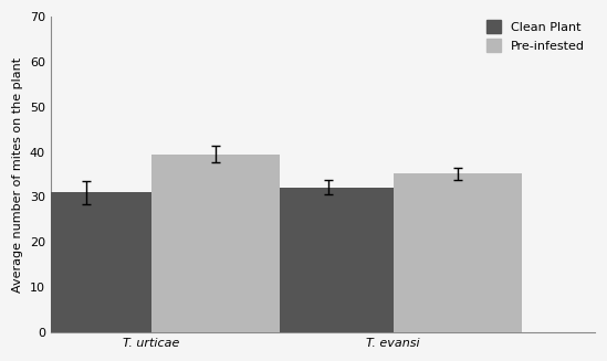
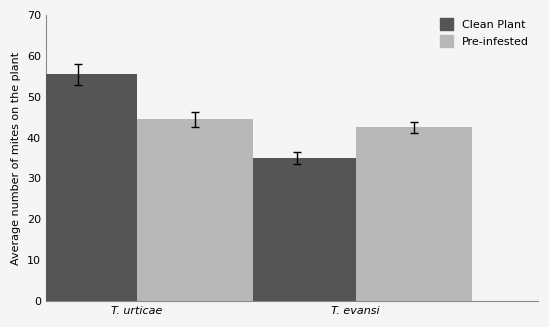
Clean Plant/T. urticae: 31.0 -> 55.5
Pre-infested/T. urticae: 39.5 -> 44.5
Clean Plant/T. evansi: 32.2 -> 35.0
Pre-infested/T. evansi: 35.2 -> 42.5
